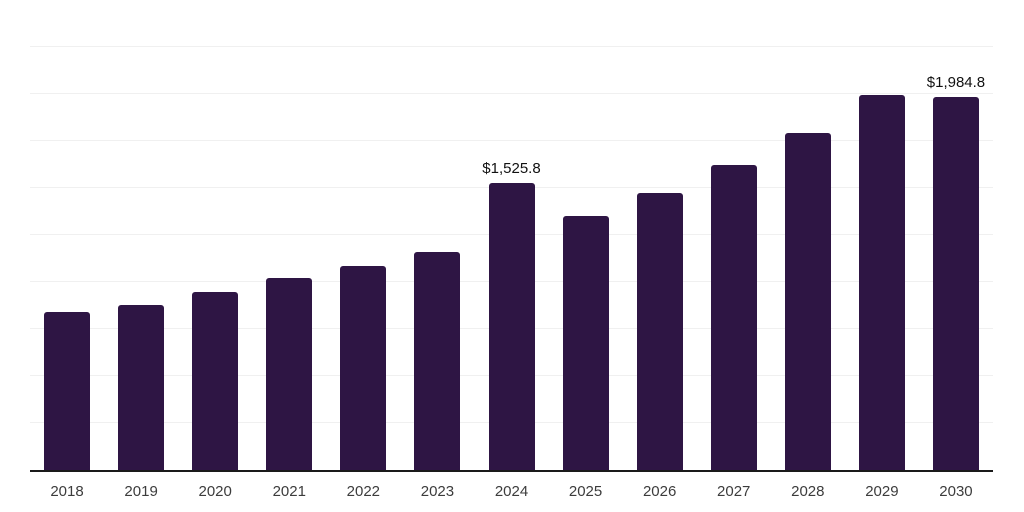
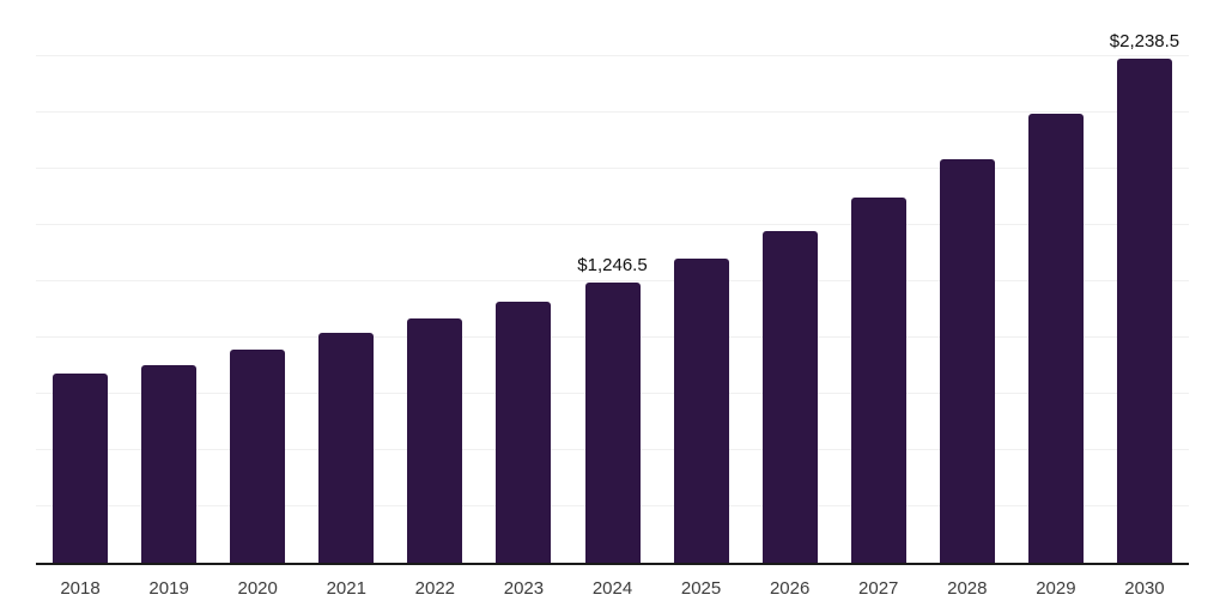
2024: $1,525.8 -> $1,246.5
2030: $1,984.8 -> $2,238.5
